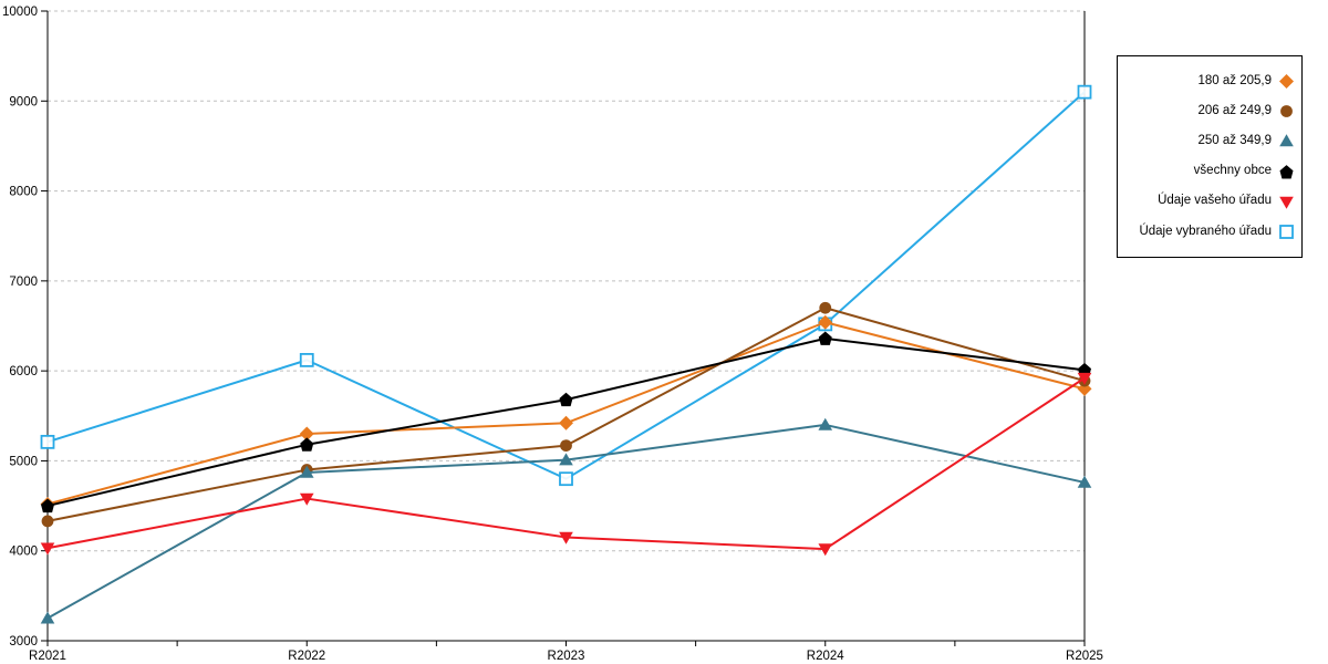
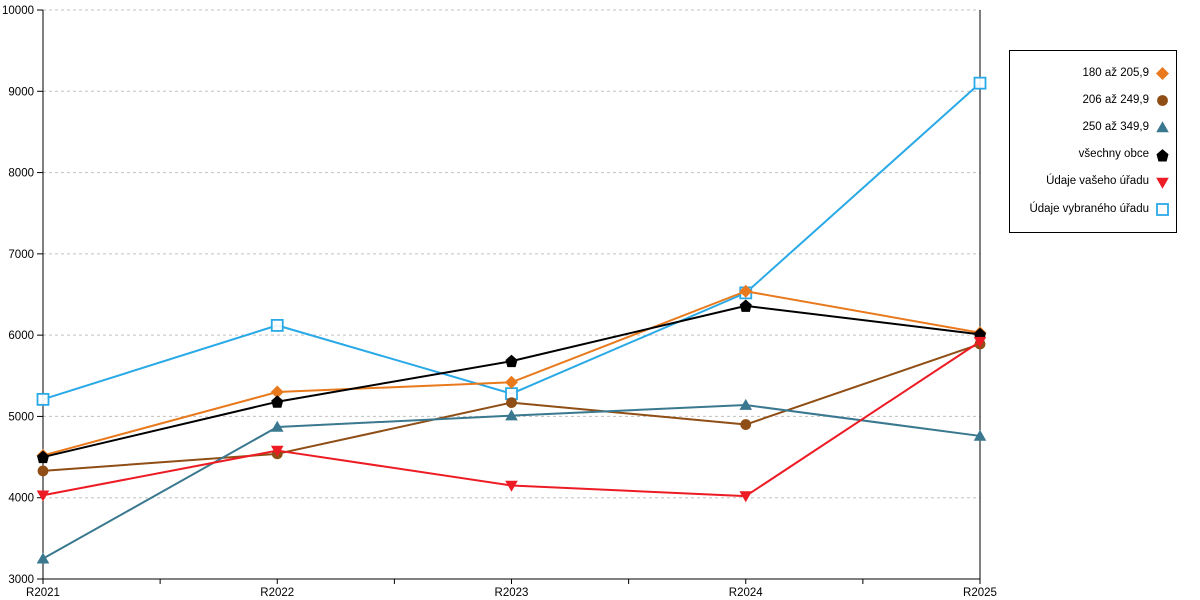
206 až 249,9/R2022: 4900 -> 4500
Údaje vybraného úřadu/R2023: 4800 -> 5300
206 až 249,9/R2024: 6700 -> 4900
250 až 349,9/R2024: 5400 -> 5100
180 až 205,9/R2025: 5800 -> 6000
